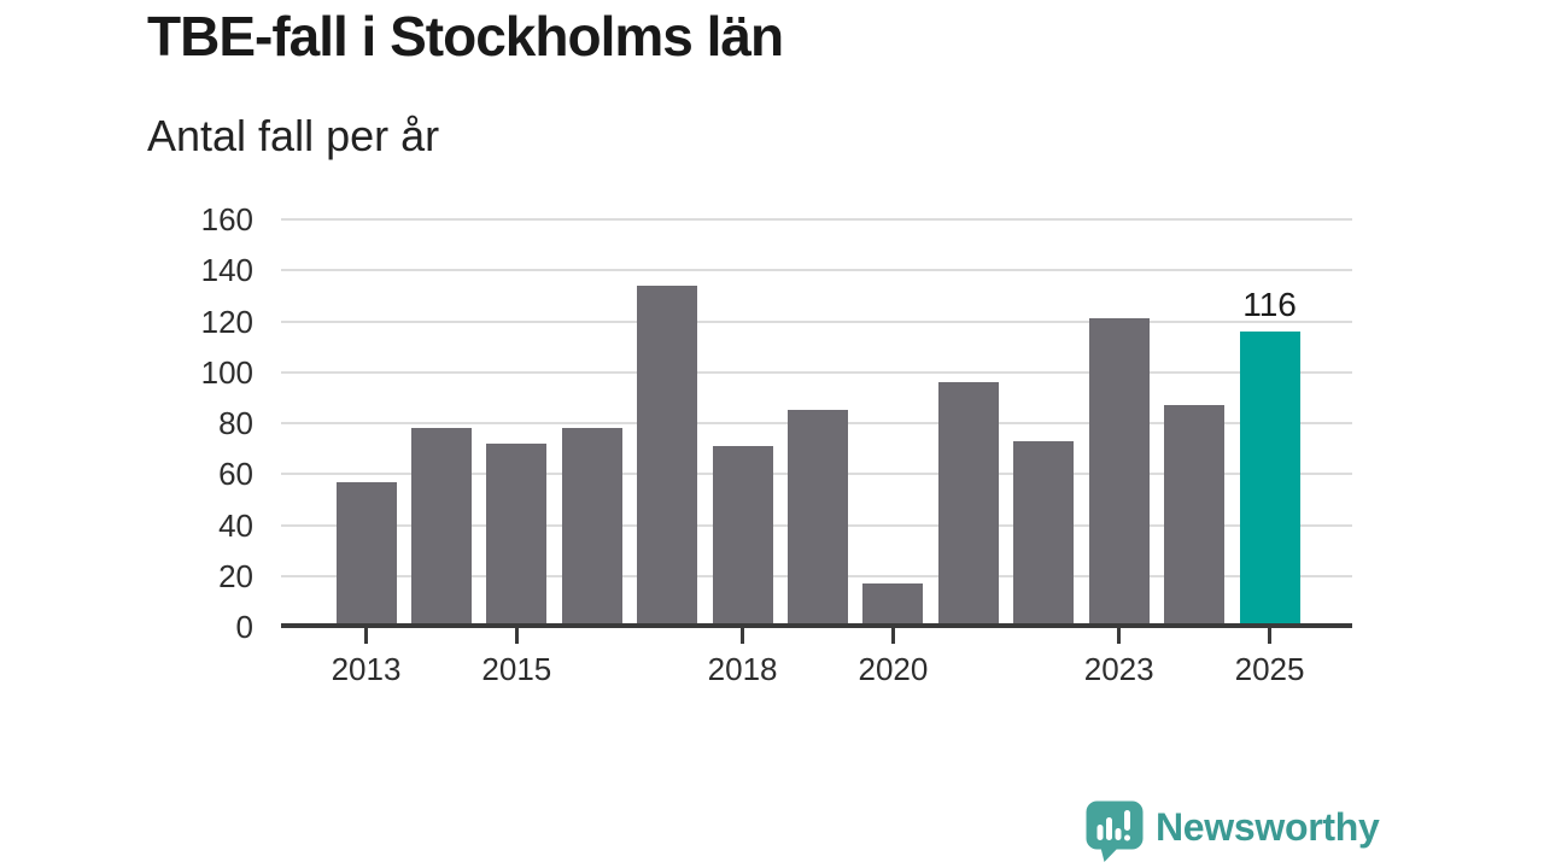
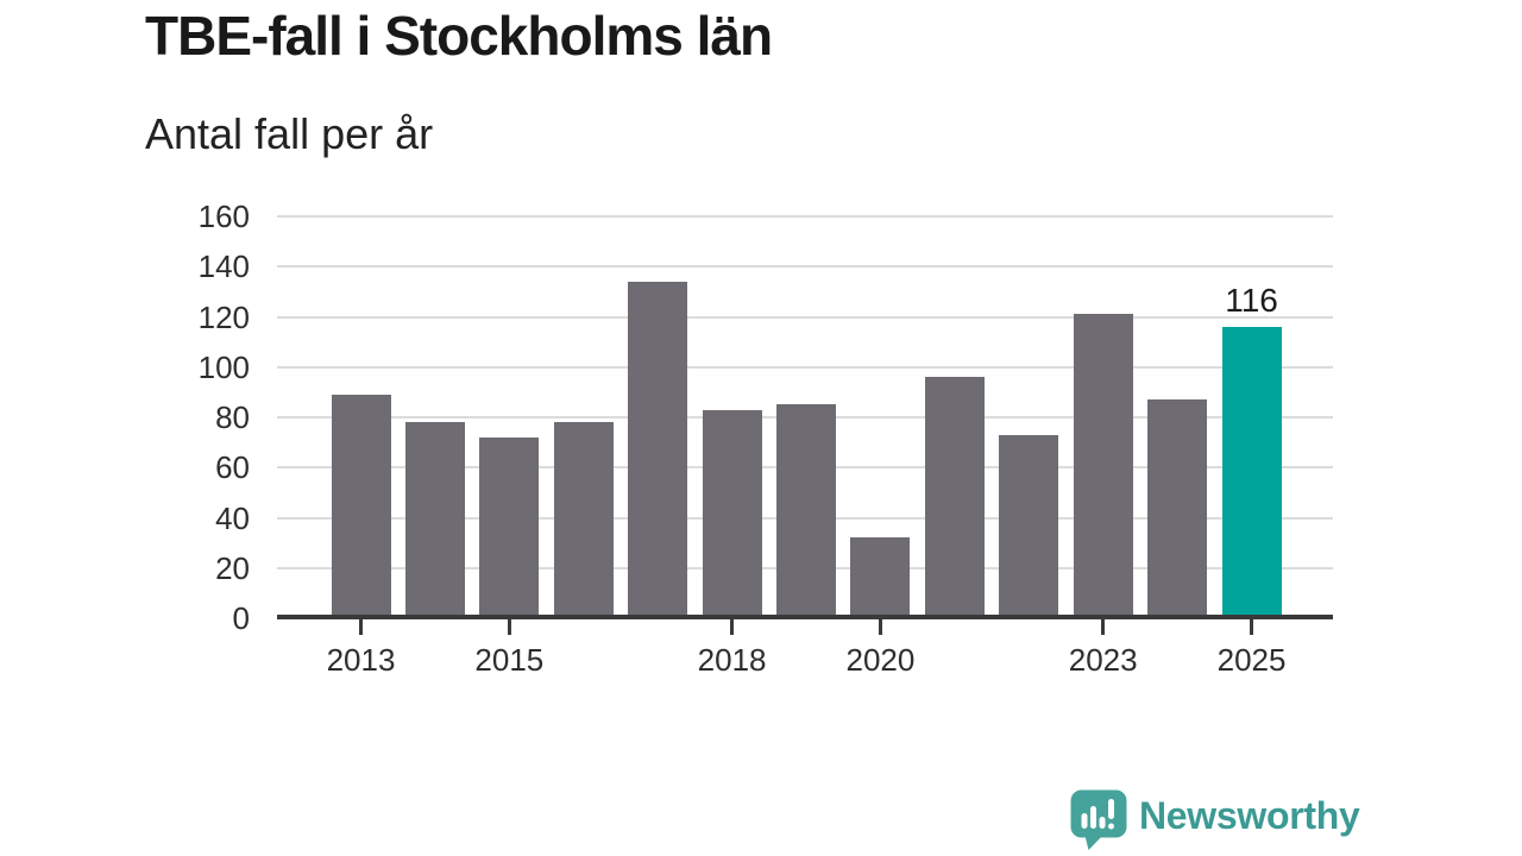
2013: 57 -> 89
2018: 71 -> 83
2020: 17 -> 32
